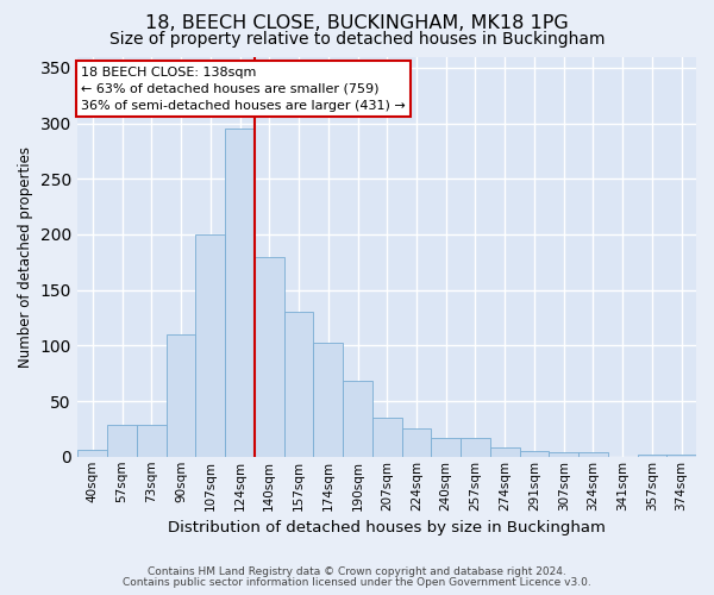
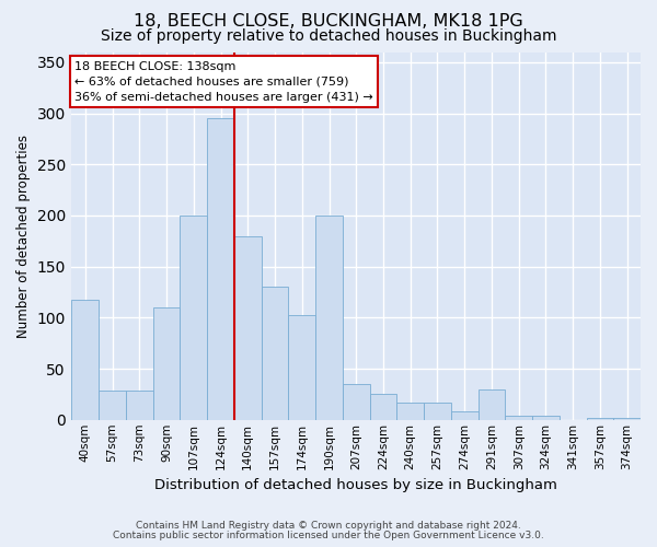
40sqm: 6 -> 118
190sqm: 68 -> 200
291sqm: 5 -> 30
